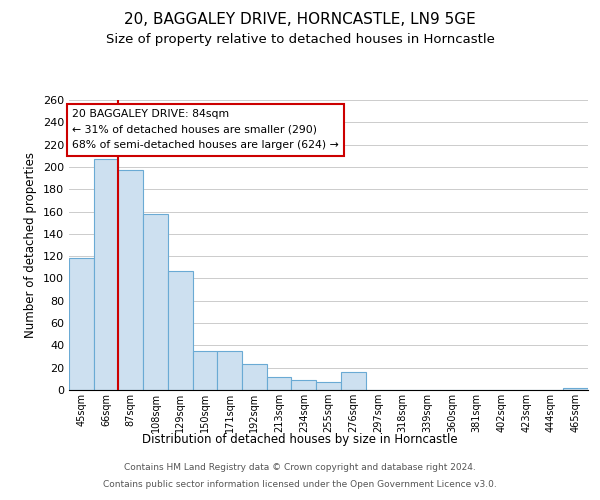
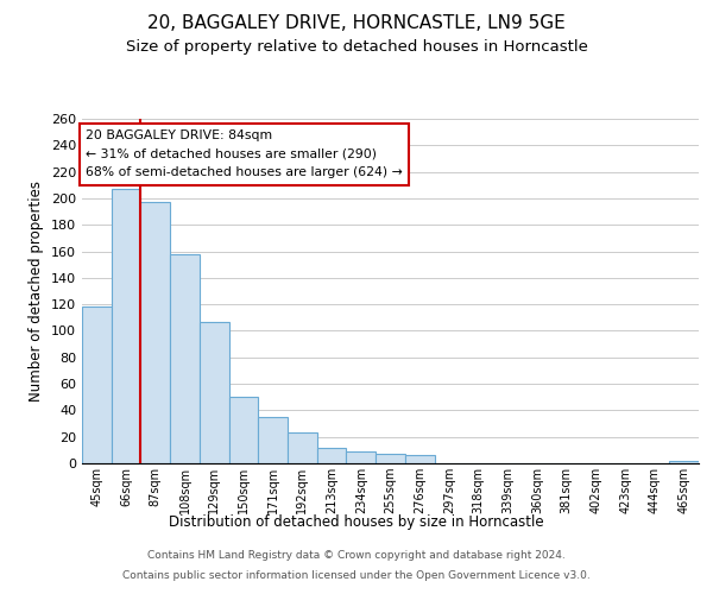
150sqm: 35 -> 50
276sqm: 16 -> 6
